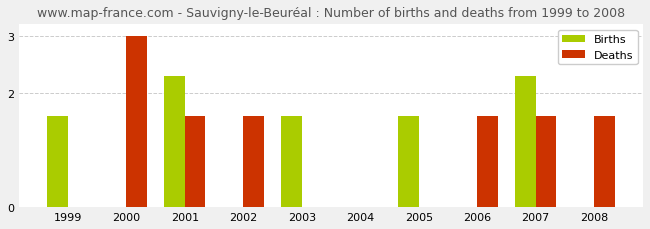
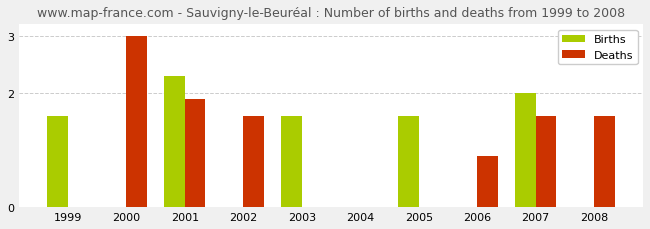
Deaths/2001: 1.6 -> 1.9
Deaths/2006: 1.6 -> 0.9
Births/2007: 2.3 -> 2.0
